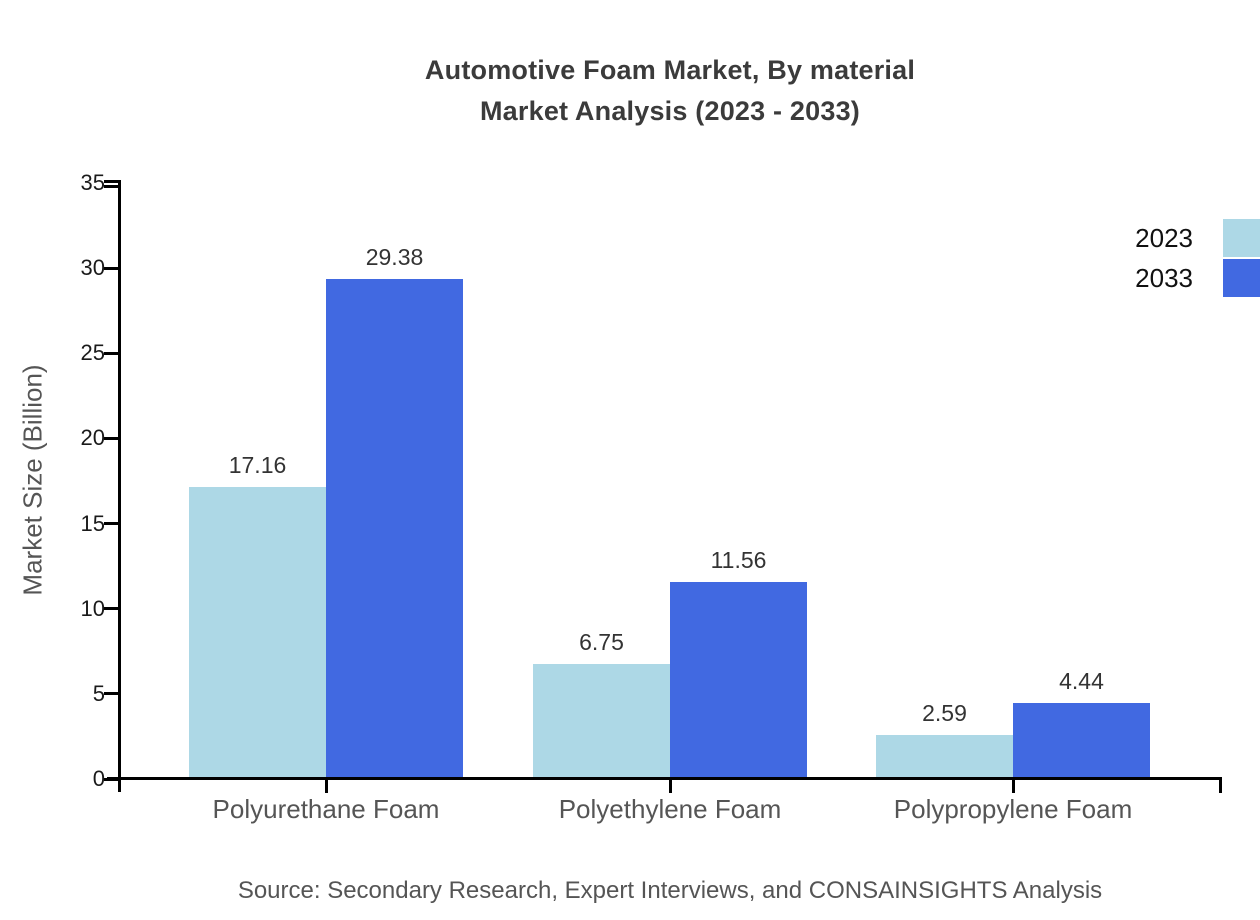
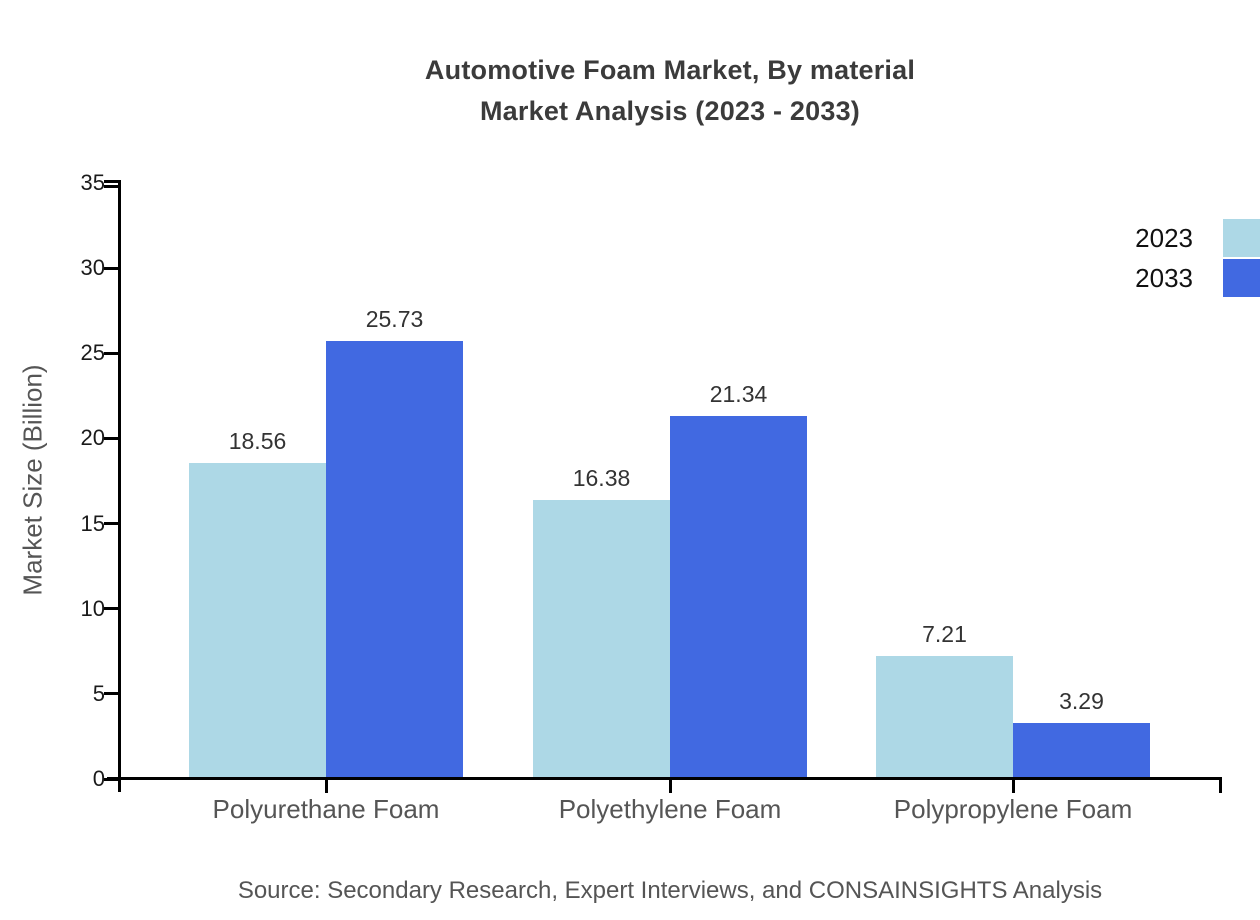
2023/Polyurethane Foam: 17.16 -> 18.56
2033/Polyurethane Foam: 29.38 -> 25.73
2023/Polyethylene Foam: 6.75 -> 16.38
2033/Polyethylene Foam: 11.56 -> 21.34
2023/Polypropylene Foam: 2.59 -> 7.21
2033/Polypropylene Foam: 4.44 -> 3.29
